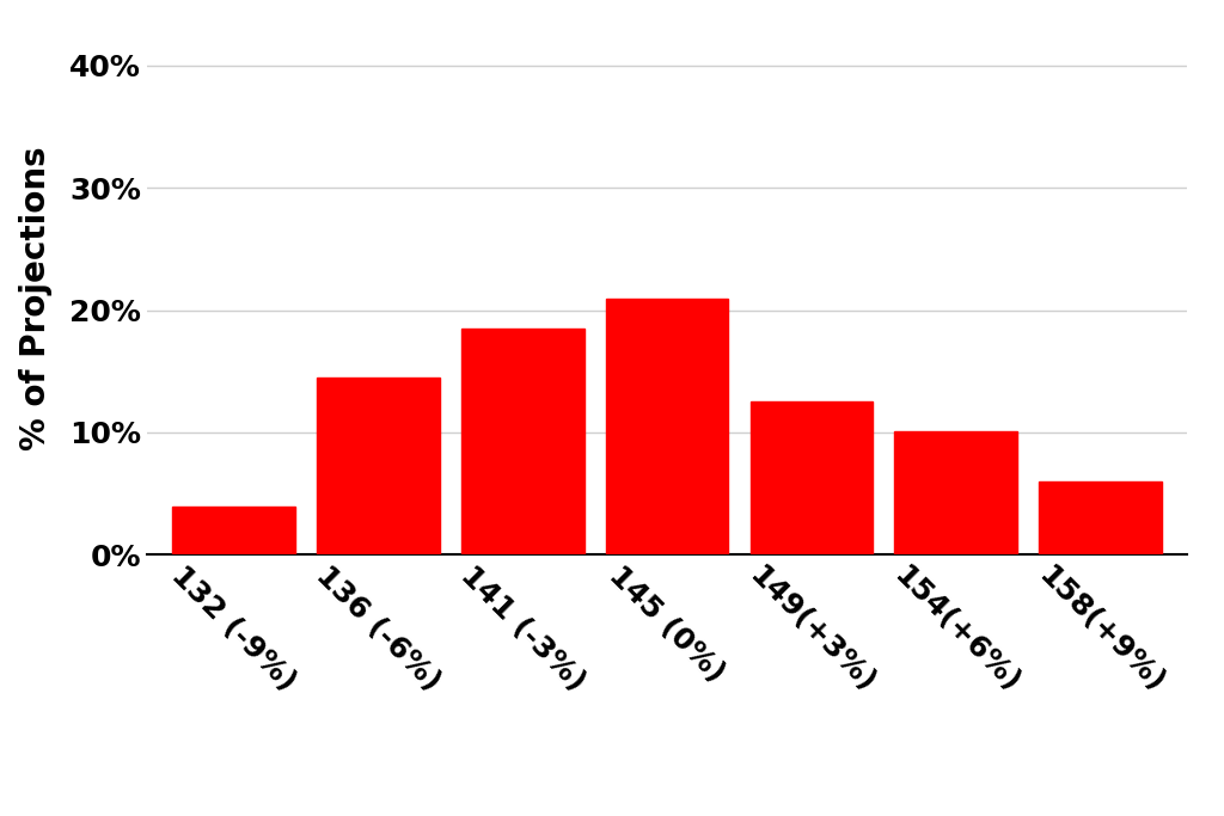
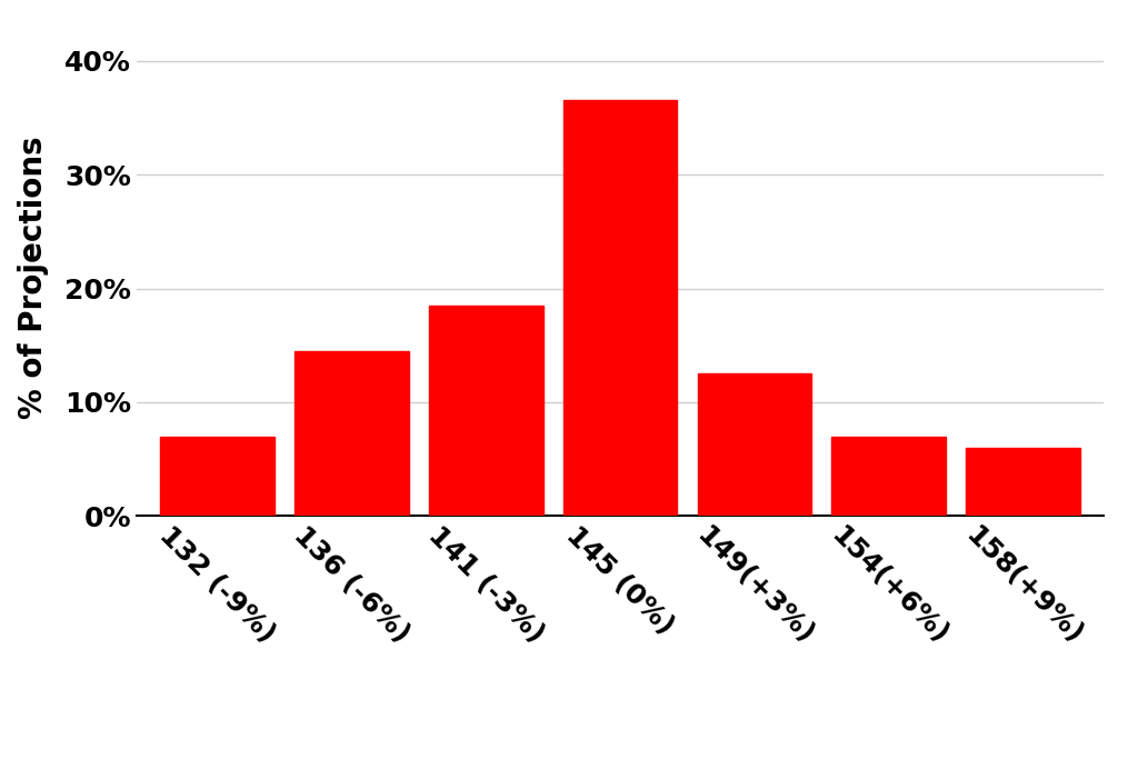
132 (-9%): 3.9% -> 7.0%
145 (0%): 20.9% -> 36.5%
154(+6%): 10.1% -> 7.0%
